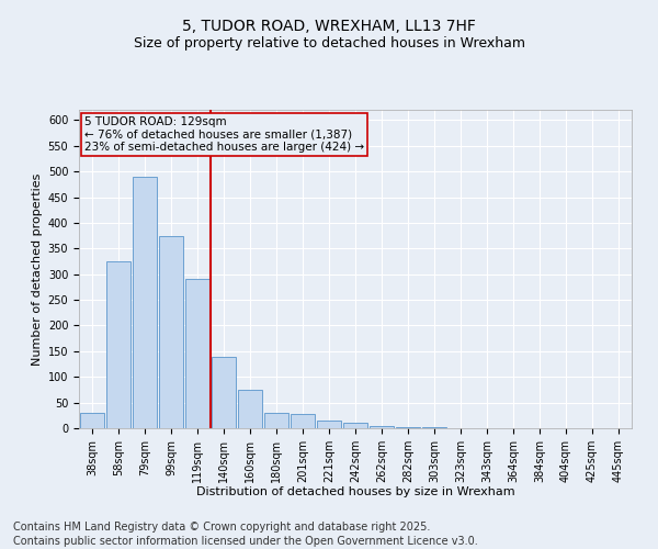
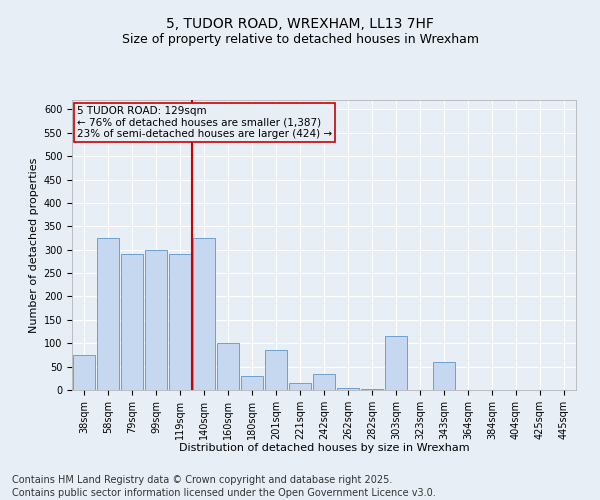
38sqm: 30 -> 75
79sqm: 490 -> 290
99sqm: 375 -> 300
140sqm: 140 -> 325
160sqm: 75 -> 100
201sqm: 28 -> 85
242sqm: 10 -> 35
303sqm: 2 -> 115
343sqm: 1 -> 60
